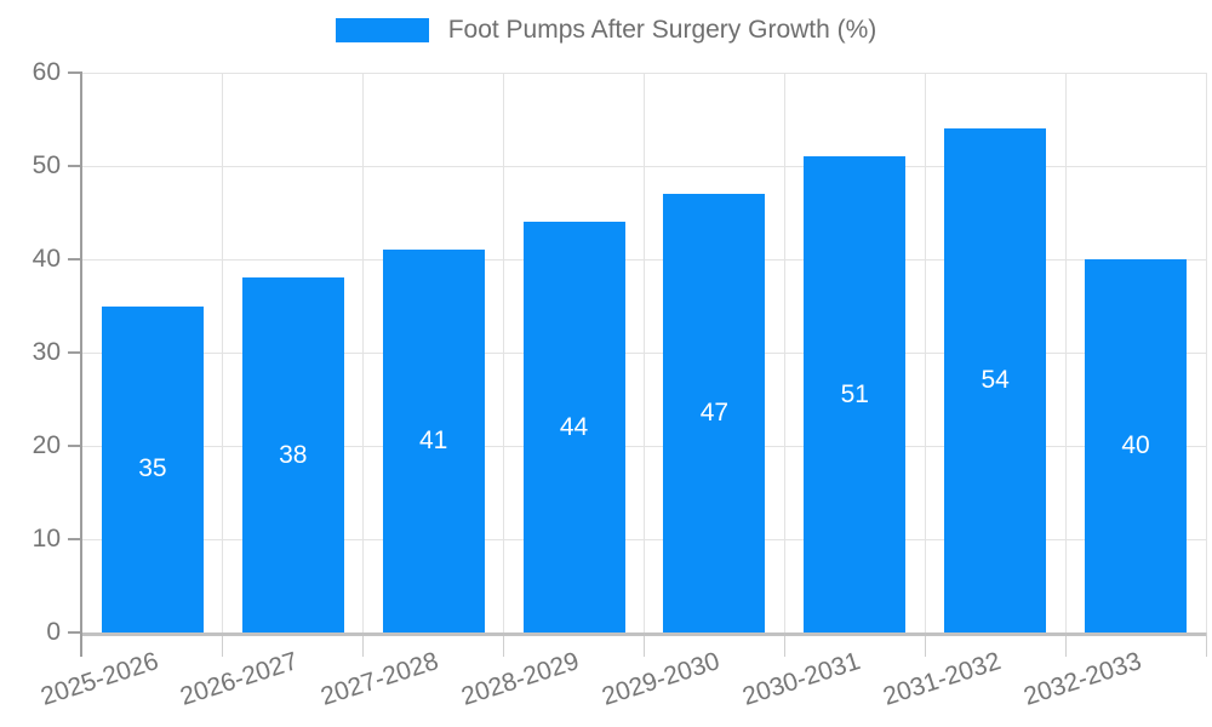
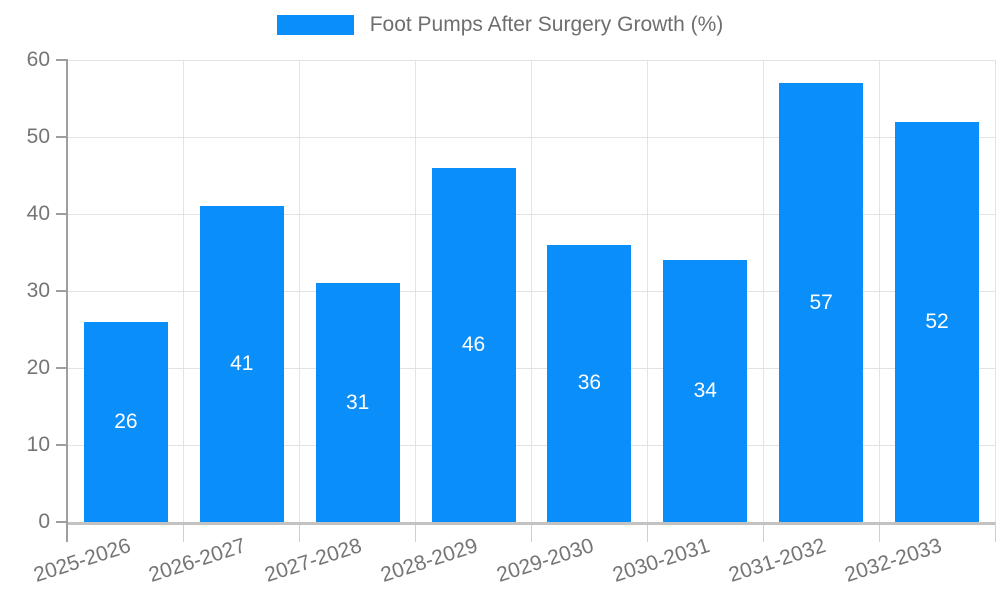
2025-2026: 35 -> 26
2026-2027: 38 -> 41
2027-2028: 41 -> 31
2028-2029: 44 -> 46
2029-2030: 47 -> 36
2030-2031: 51 -> 34
2031-2032: 54 -> 57
2032-2033: 40 -> 52
